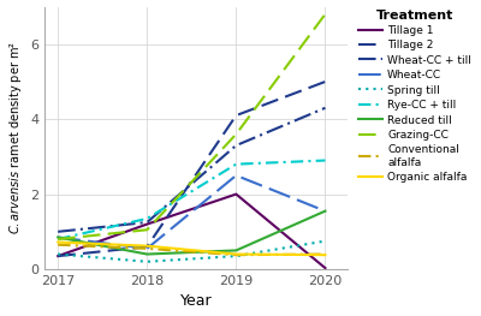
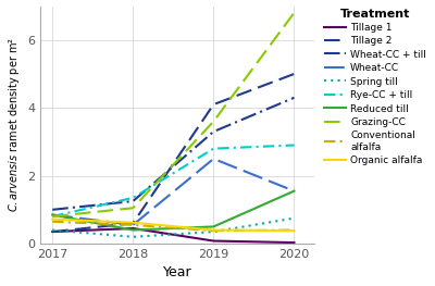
Tillage 1/2018: 1.20 -> 0.45
Tillage 1/2019: 2.00 -> 0.08
